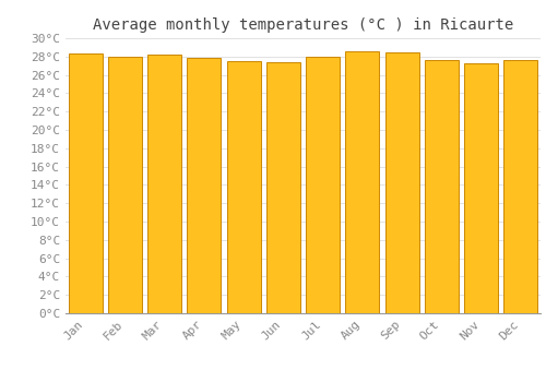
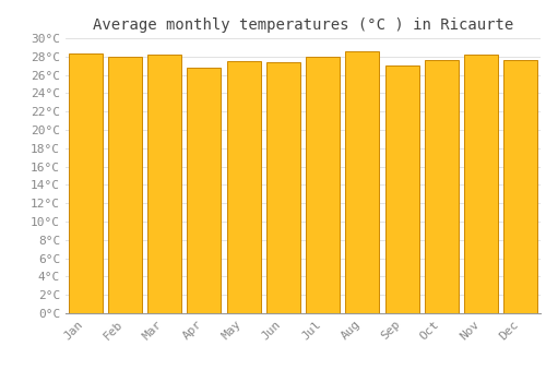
Apr: 27.8°C -> 26.8°C
Sep: 28.5°C -> 27.0°C
Nov: 27.3°C -> 28.2°C
